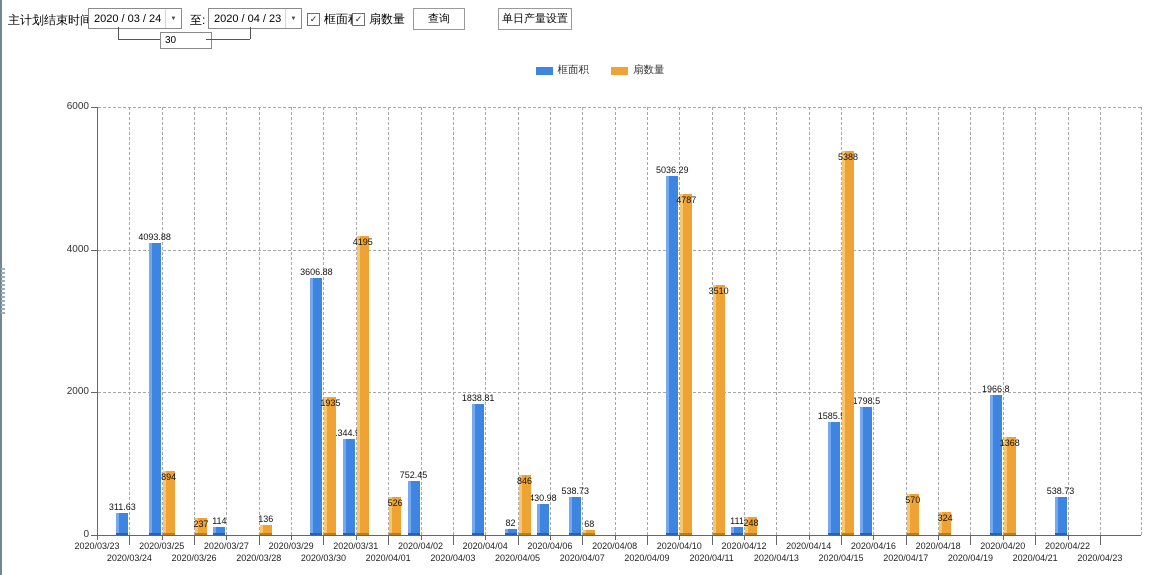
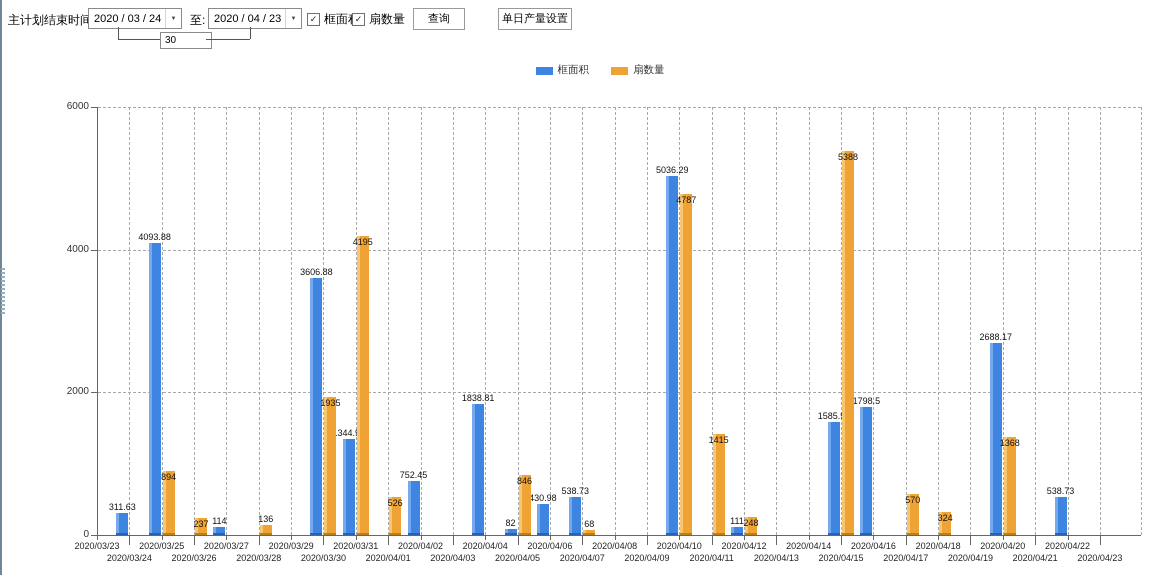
扇数量/2020/04/11: 3510 -> 1415
框面积/2020/04/20: 1966.8 -> 2688.17
